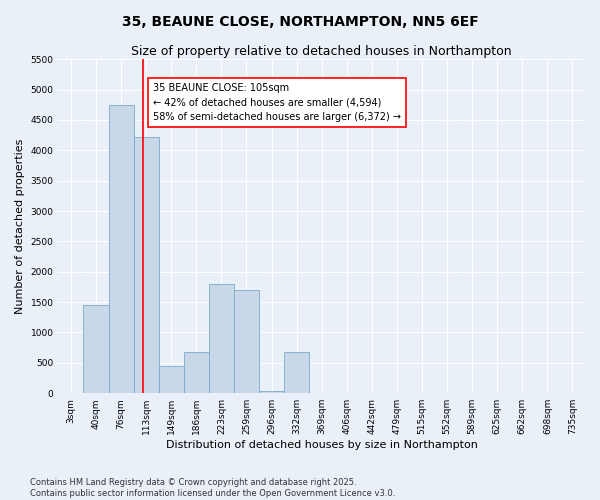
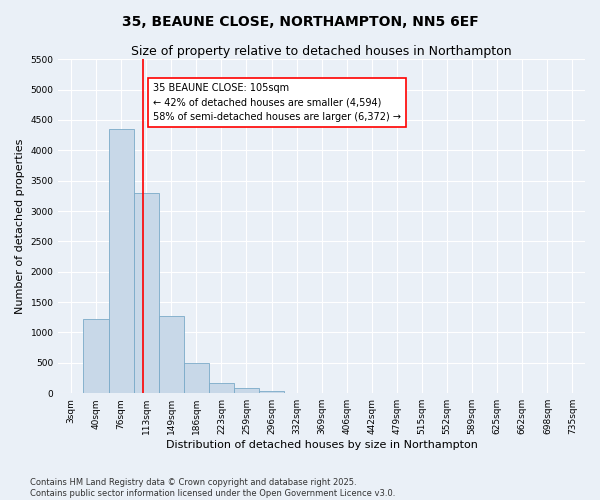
40sqm: 1460 -> 1230
76sqm: 4740 -> 4350
113sqm: 4220 -> 3300
149sqm: 440 -> 1270
186sqm: 680 -> 490
223sqm: 1800 -> 180
259sqm: 1700 -> 80
332sqm: 680 -> 0
